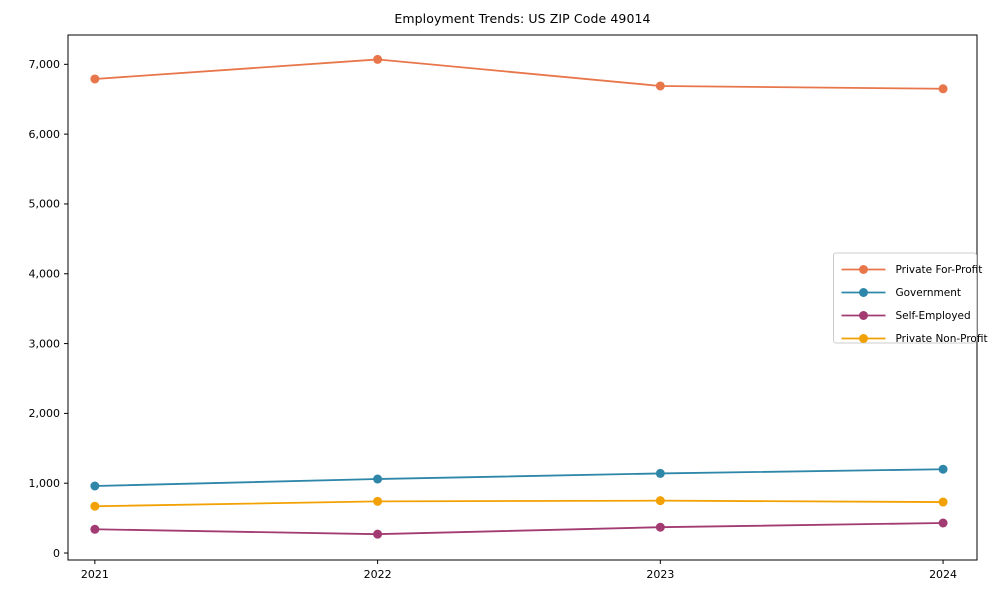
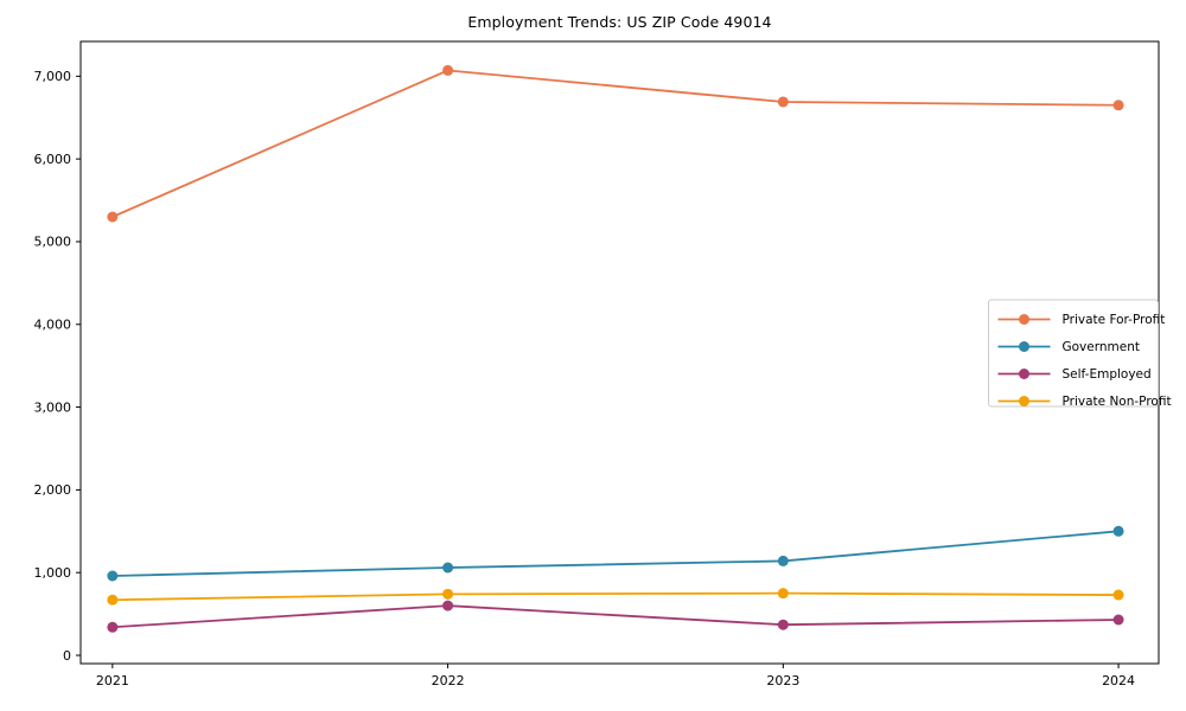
Private For-Profit/2021: 6800 -> 5300
Self-Employed/2022: 300 -> 600
Government/2024: 1200 -> 1500
